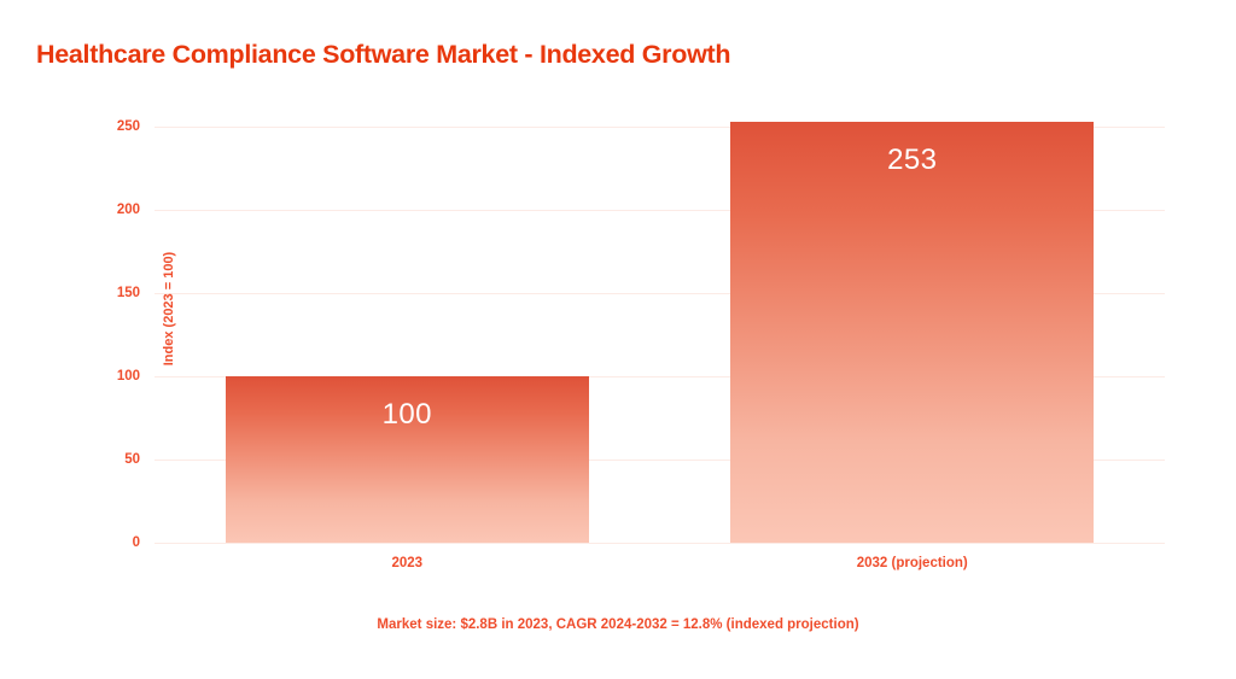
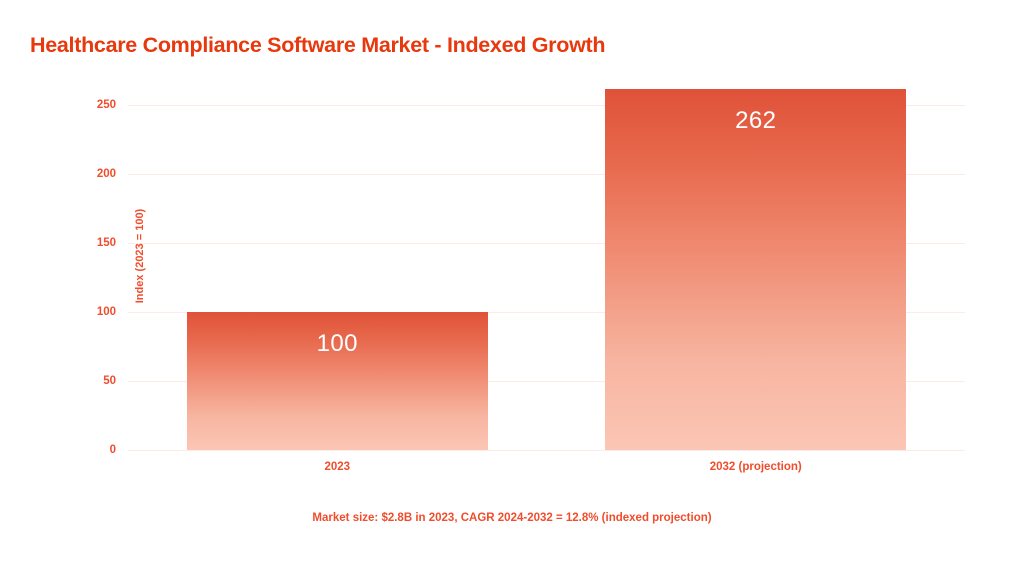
2032 (projection): 253 -> 262
